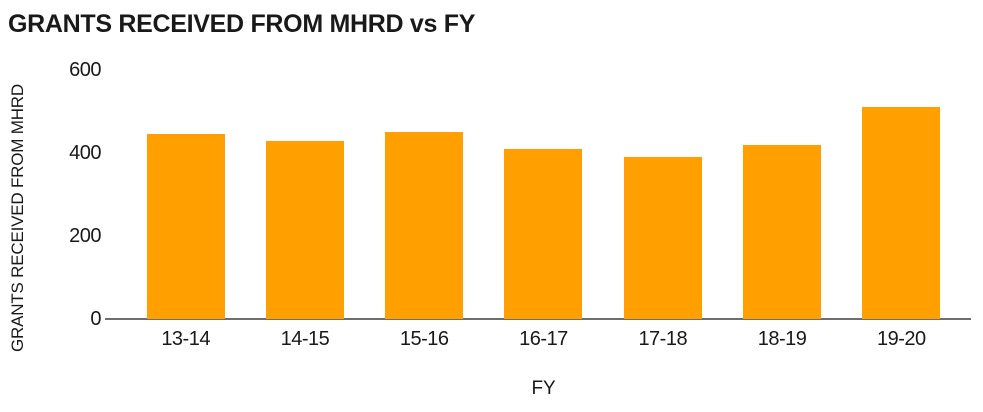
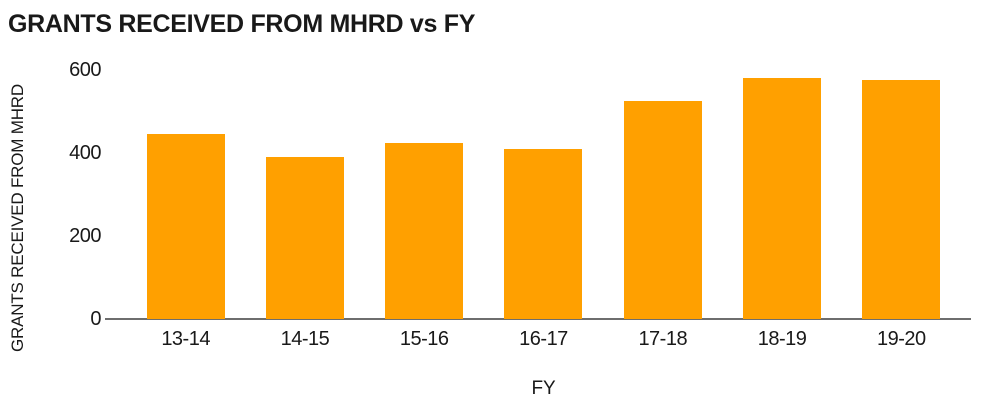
14-15: 430 -> 390
15-16: 450 -> 420
17-18: 390 -> 520
18-19: 420 -> 580
19-20: 510 -> 580
